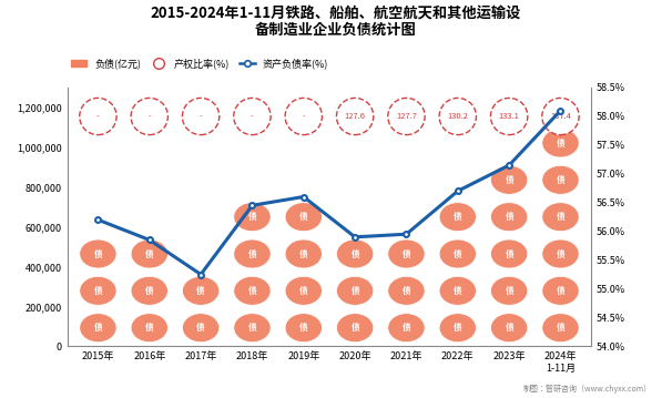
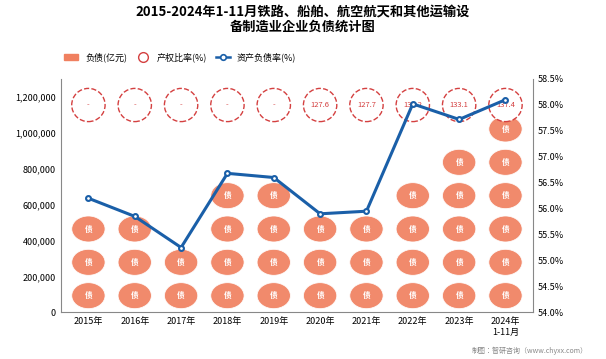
2018年: 56.45% -> 56.68%
2022年: 56.70% -> 58.02%
2023年: 57.15% -> 57.72%
